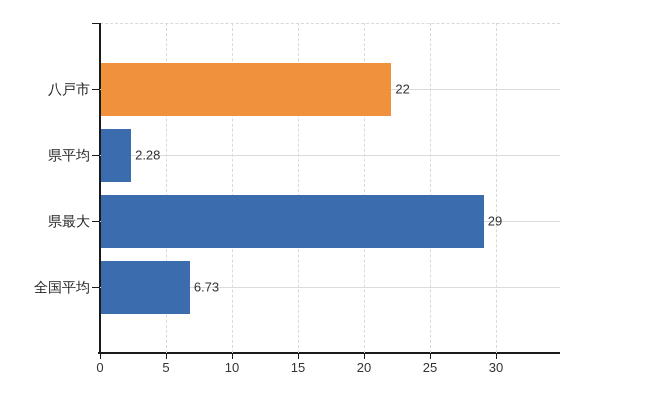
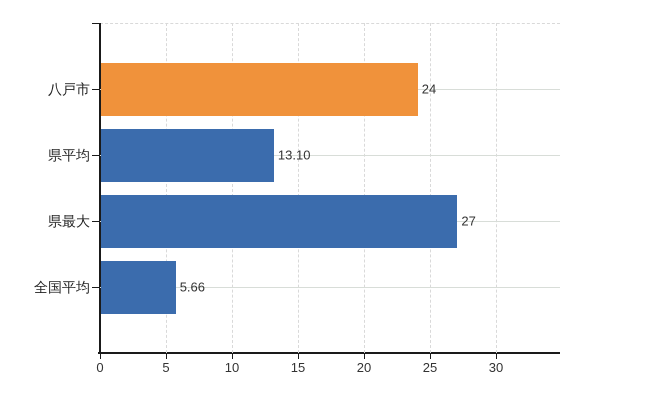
八戸市: 22 -> 24
県平均: 2.28 -> 13.10
県最大: 29 -> 27
全国平均: 6.73 -> 5.66
